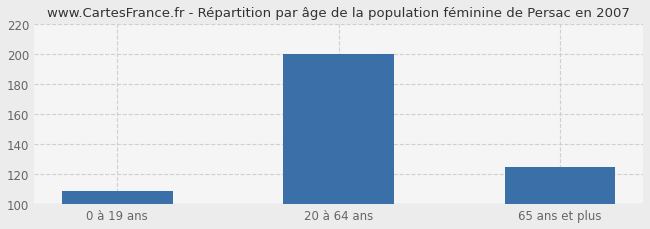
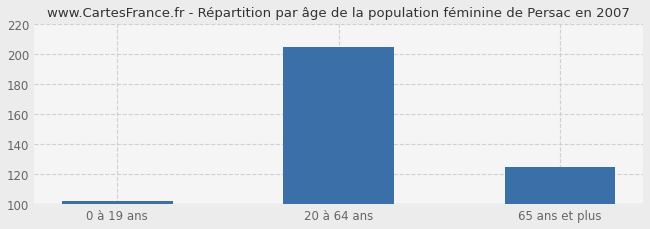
0 à 19 ans: 109 -> 102
20 à 64 ans: 200 -> 205
